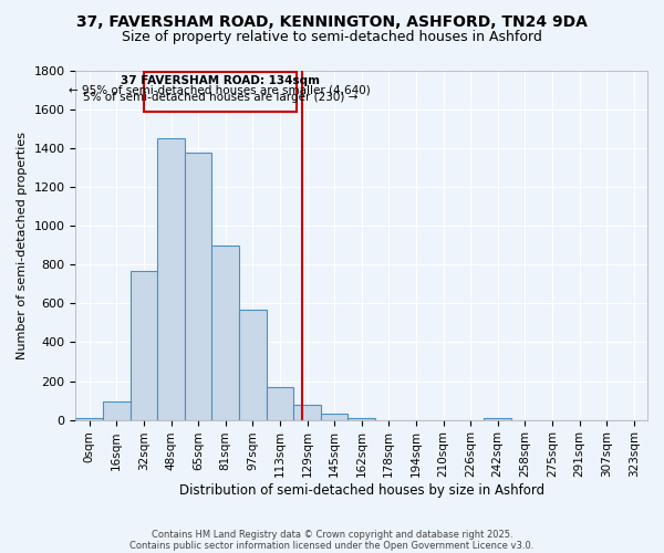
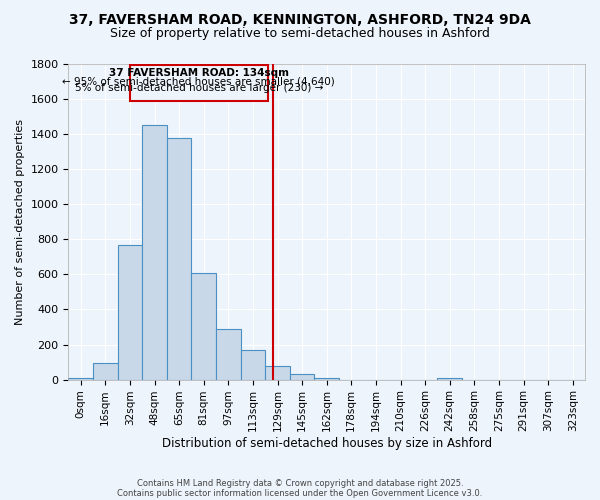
81sqm: 900 -> 610
97sqm: 570 -> 290
